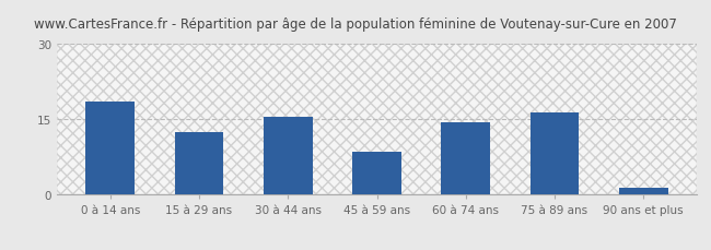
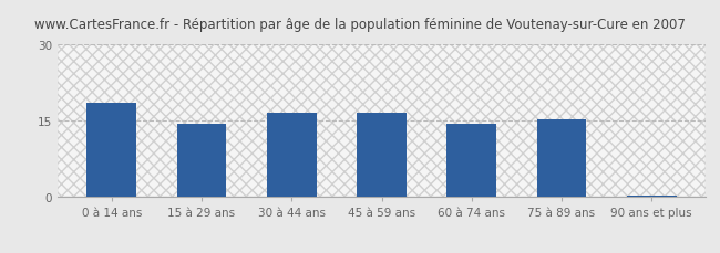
15 à 29 ans: 12.5 -> 14.4
30 à 44 ans: 15.5 -> 16.6
45 à 59 ans: 8.5 -> 16.6
75 à 89 ans: 16.5 -> 15.4
90 ans et plus: 1.5 -> 0.3
